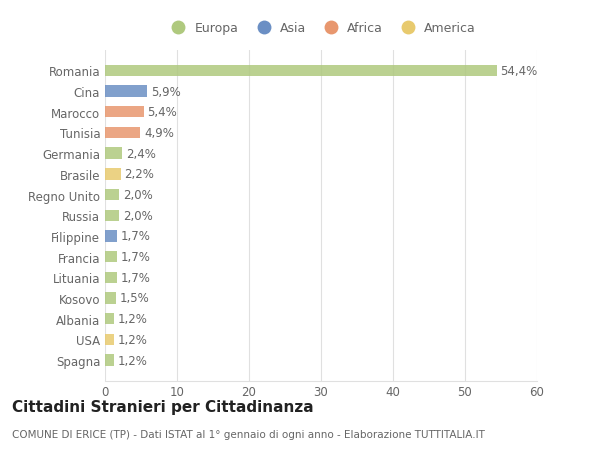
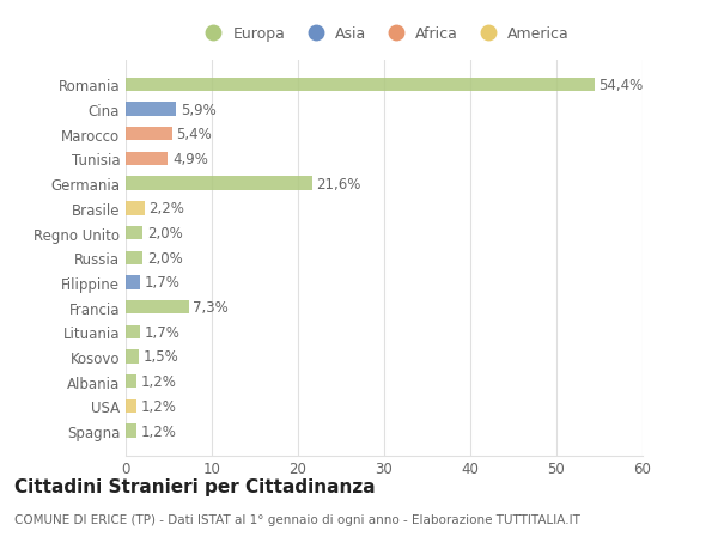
Germania: 2,4% -> 21,6%
Francia: 1,7% -> 7,3%
